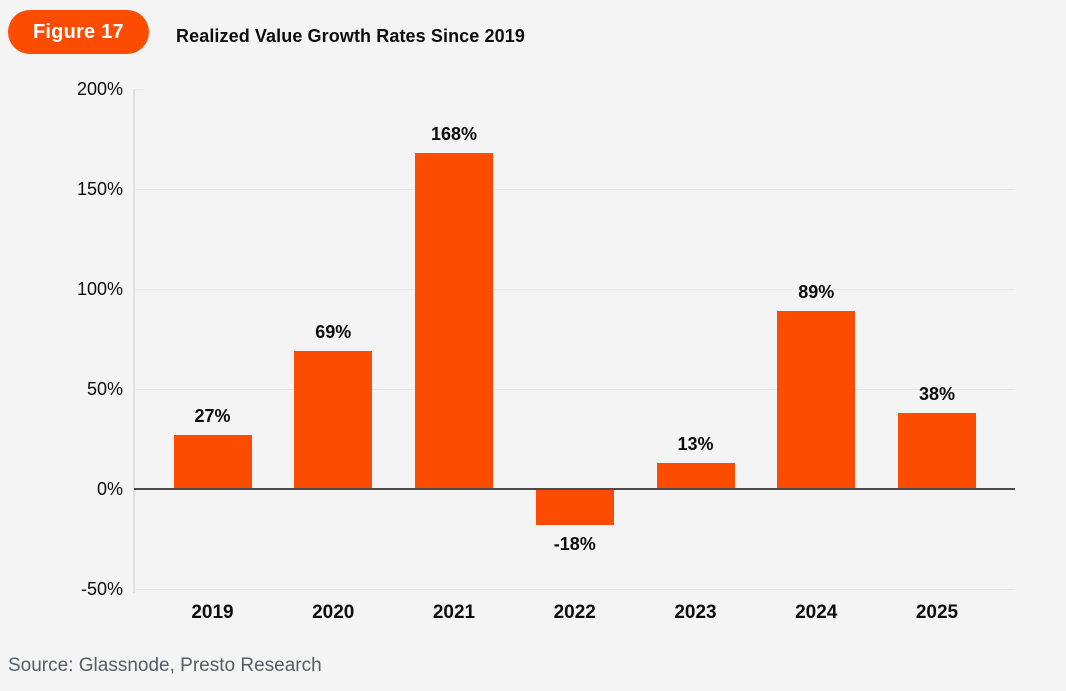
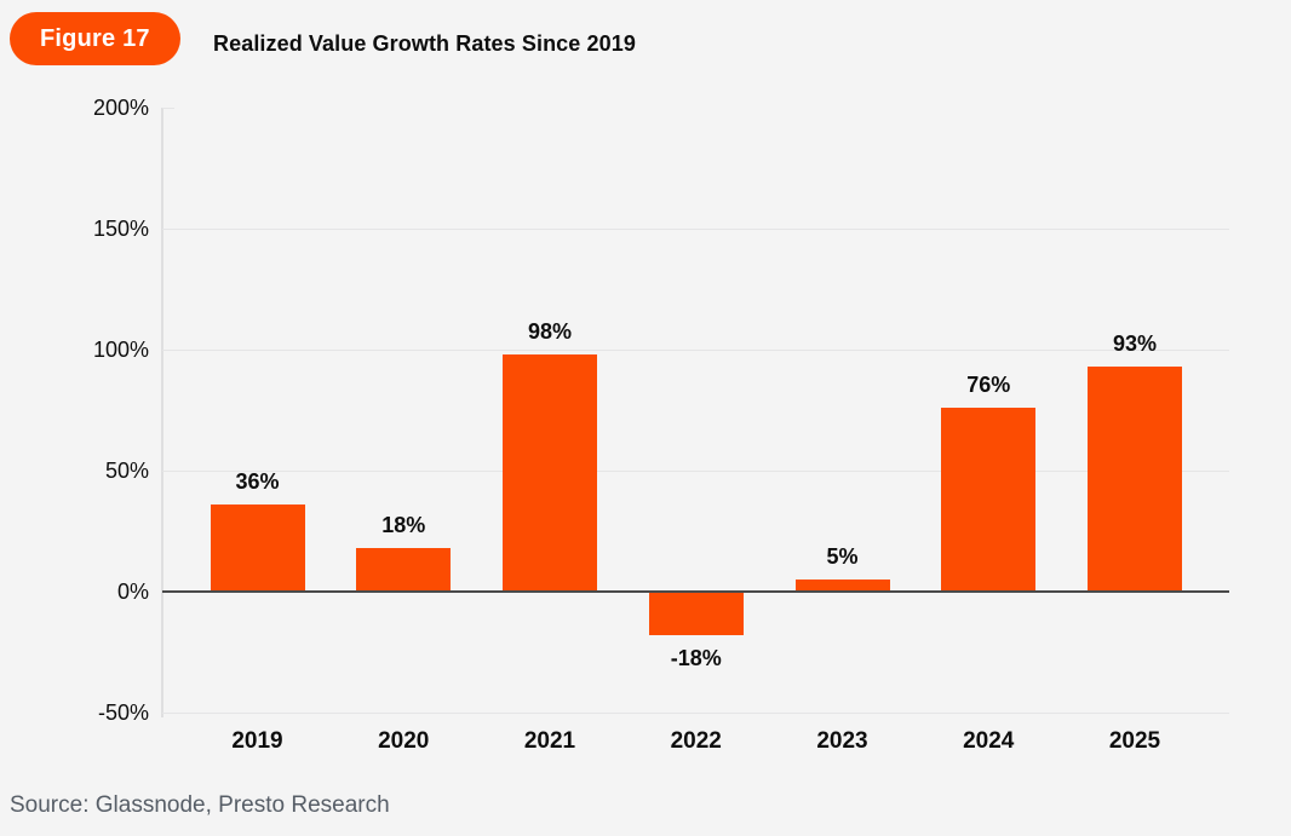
2019: 27% -> 36%
2020: 69% -> 18%
2021: 168% -> 98%
2023: 13% -> 5%
2024: 89% -> 76%
2025: 38% -> 93%
